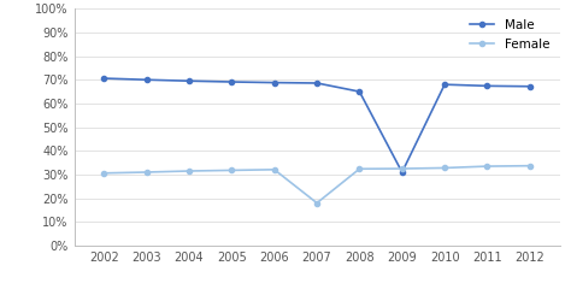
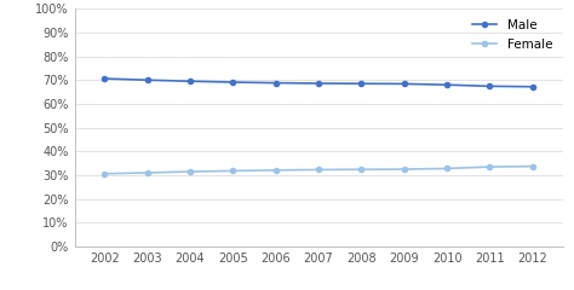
Female/2007: 18% -> 32%
Male/2008: 65% -> 69%
Male/2009: 31% -> 68%
